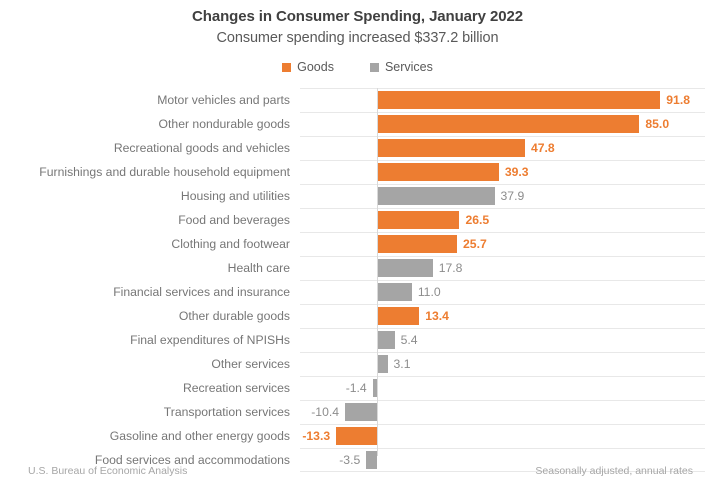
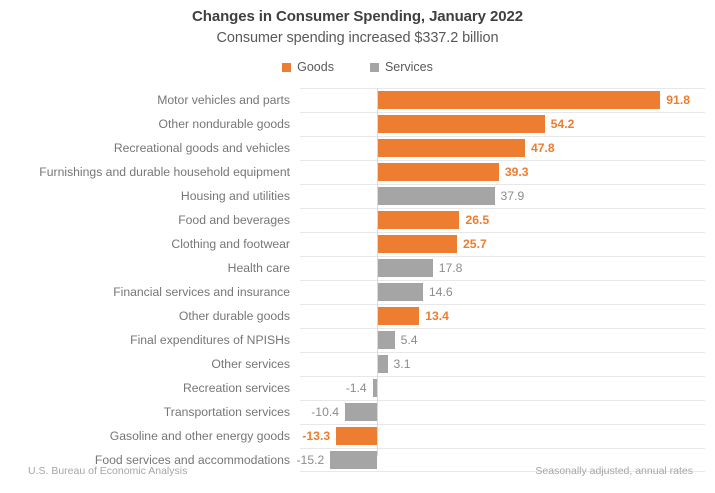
Other nondurable goods: 85.0 -> 54.2
Financial services and insurance: 11.0 -> 14.6
Food services and accommodations: -3.5 -> -15.2
